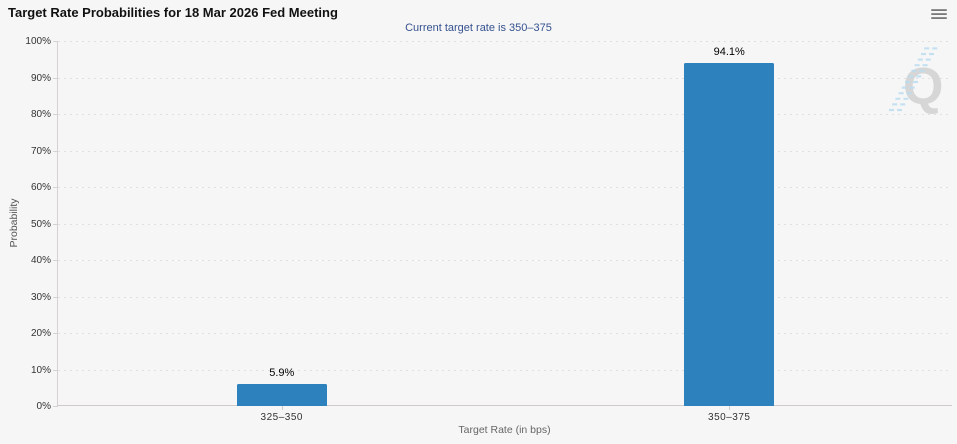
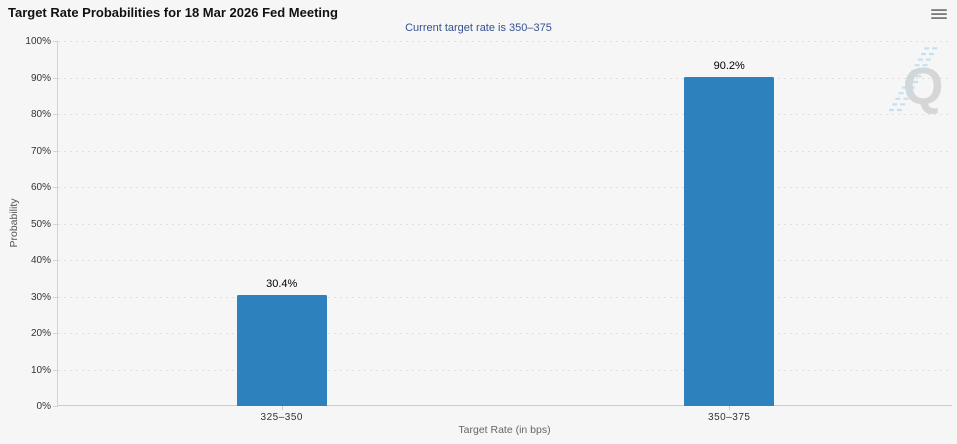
325–350: 5.9% -> 30.4%
350–375: 94.1% -> 90.2%
